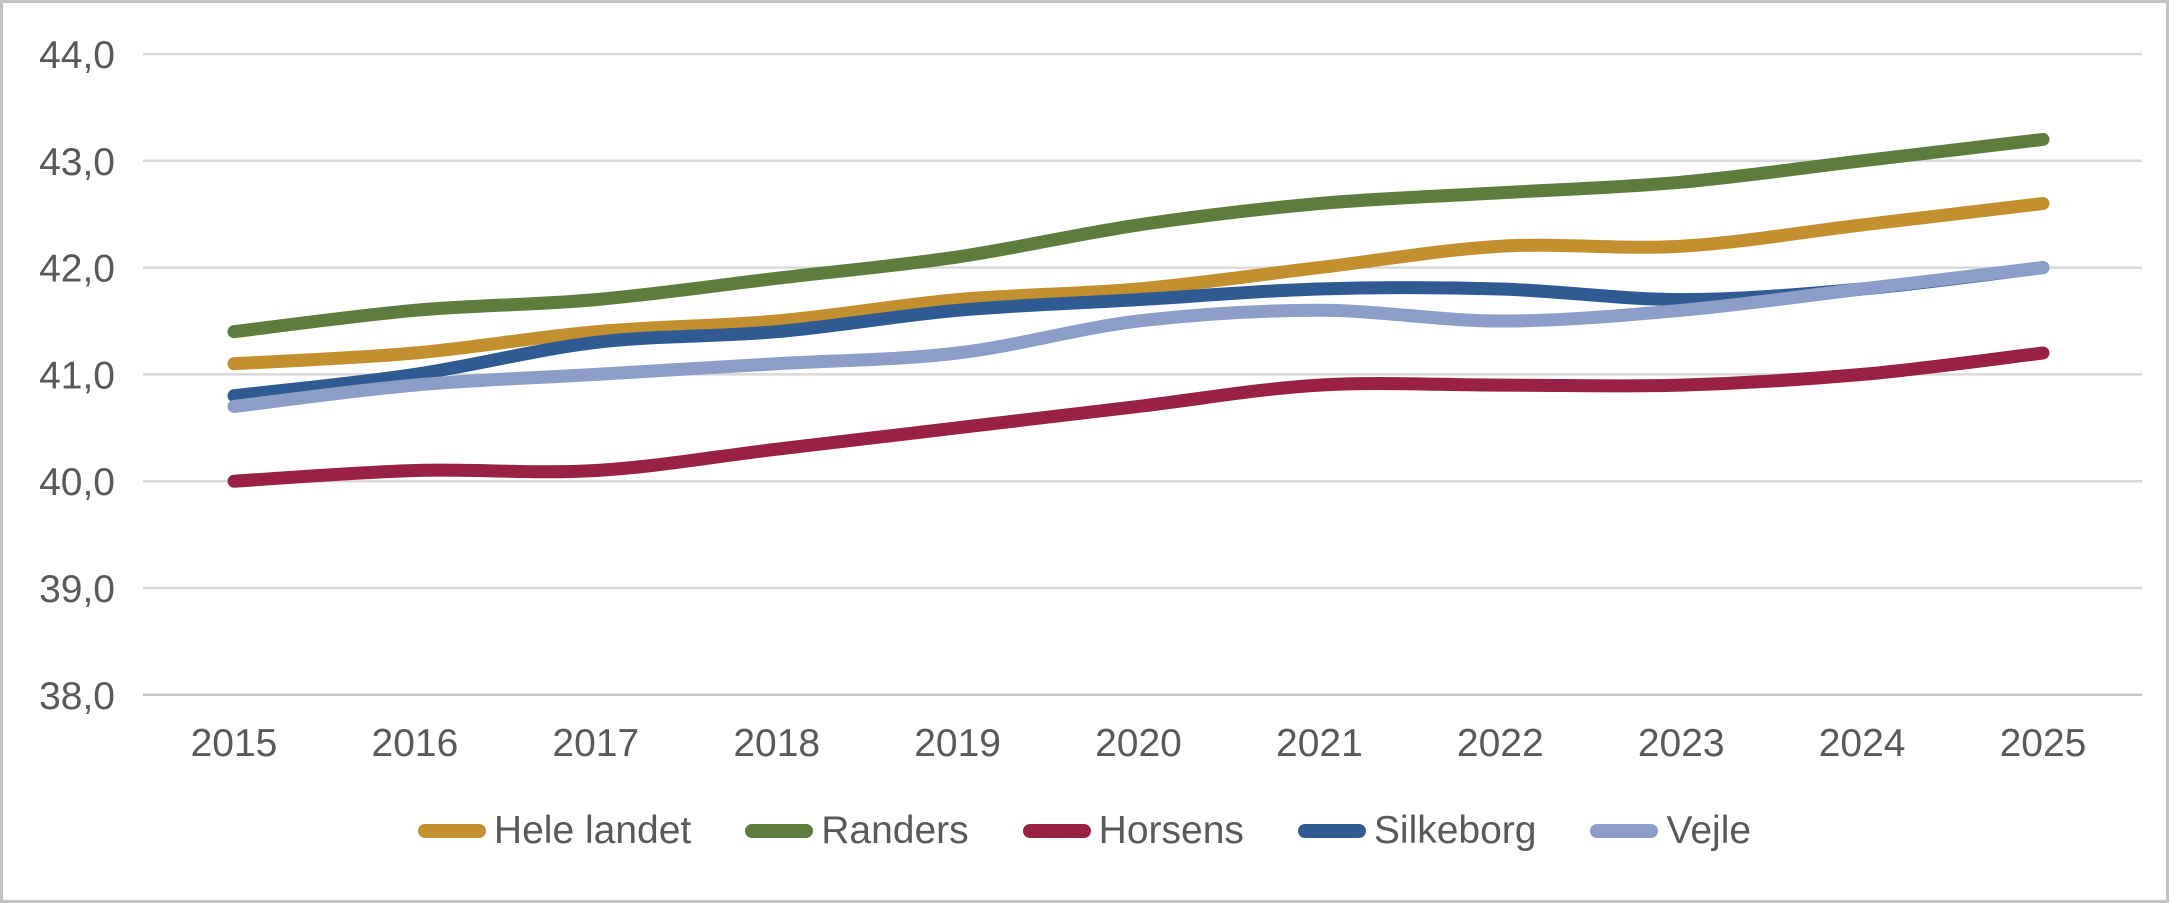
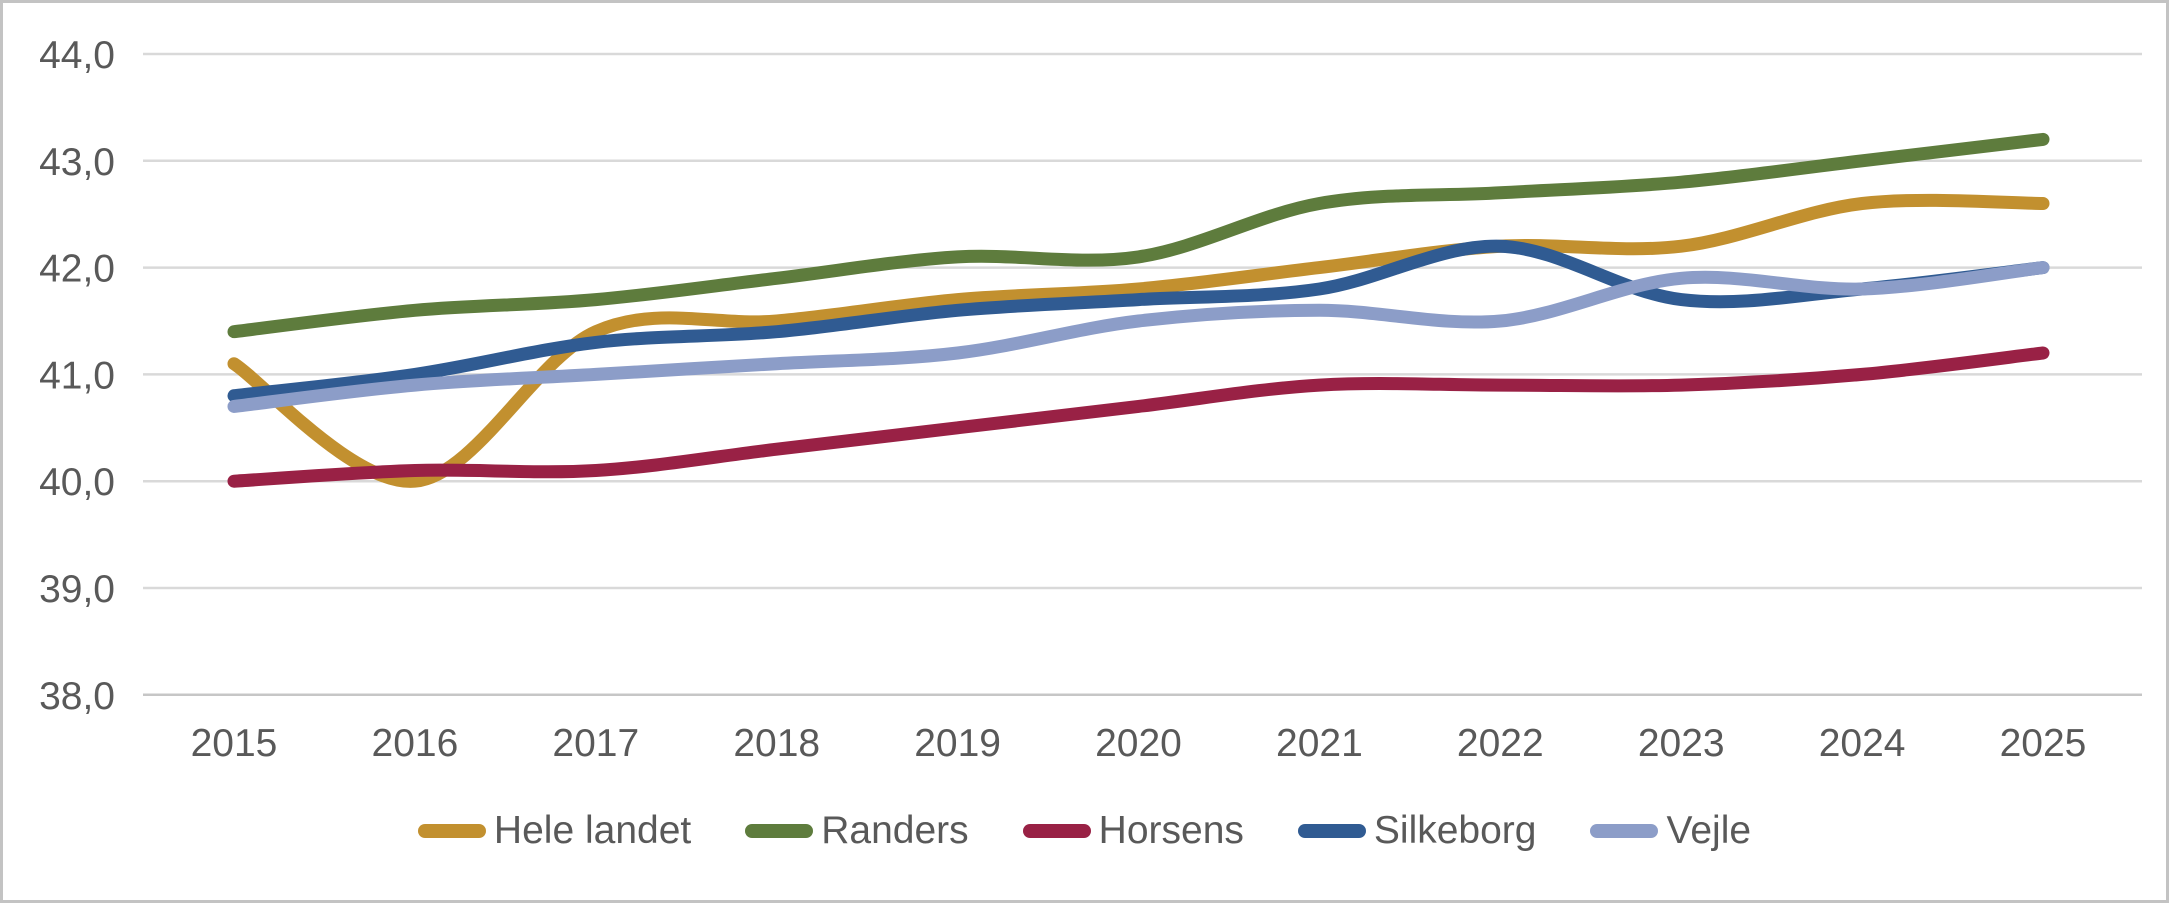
Hele landet/2016: 41,2 -> 40,0
Randers/2020: 42,4 -> 42,1
Silkeborg/2022: 41,8 -> 42,2
Vejle/2023: 41,6 -> 41,9
Hele landet/2024: 42,4 -> 42,6
